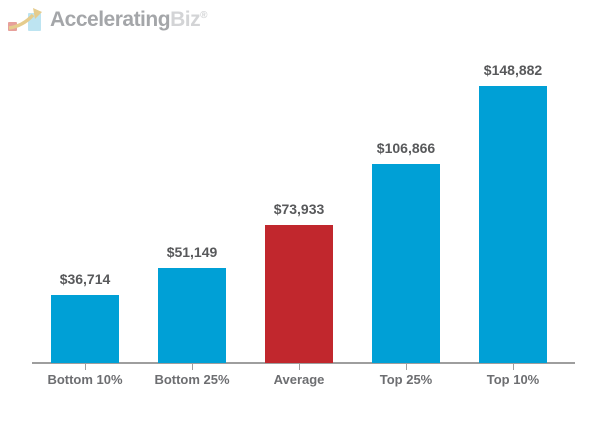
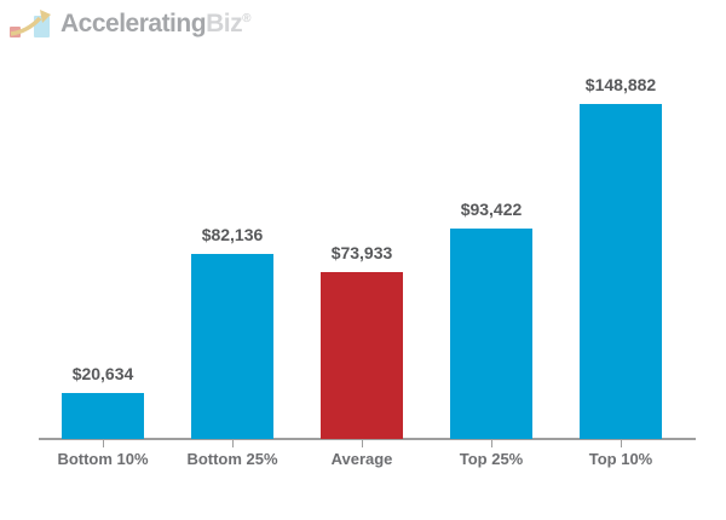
Bottom 10%: $36,714 -> $20,634
Bottom 25%: $51,149 -> $82,136
Top 25%: $106,866 -> $93,422
